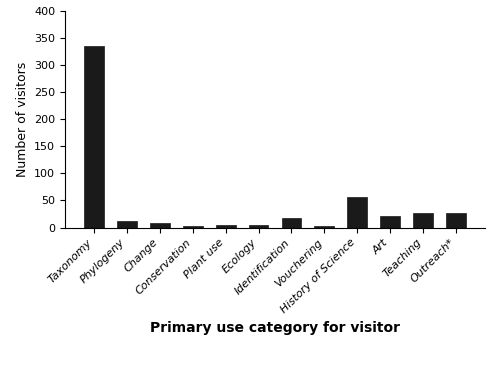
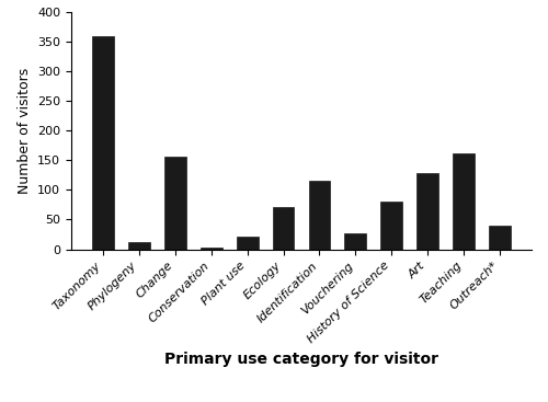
Taxonomy: 336 -> 360
Change: 9 -> 156
Plant use: 5 -> 22
Ecology: 4 -> 72
Identification: 18 -> 116
Vouchering: 2 -> 26
History of Science: 57 -> 80
Art: 21 -> 128
Teaching: 26 -> 162
Outreach*: 26 -> 40
